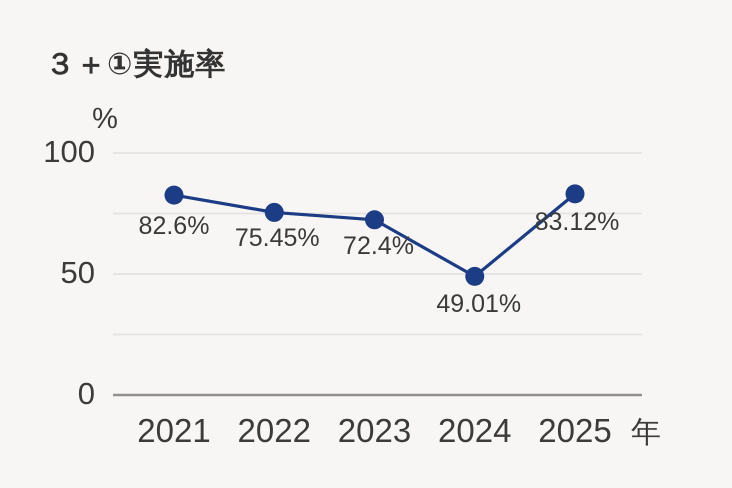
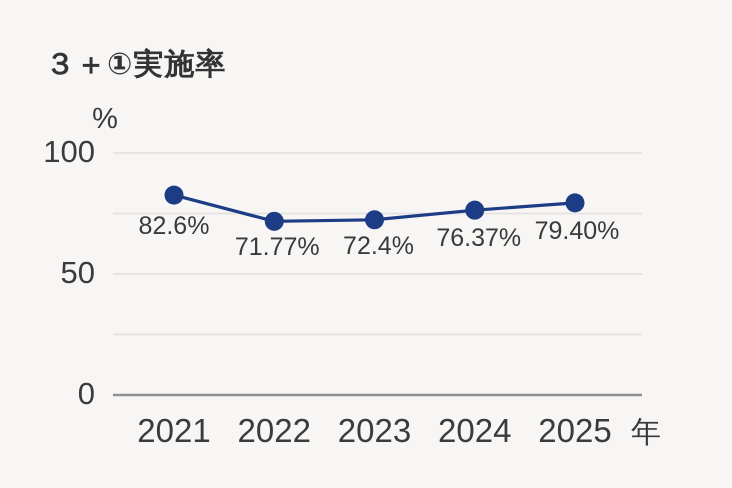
2022: 75.45% -> 71.77%
2024: 49.01% -> 76.37%
2025: 83.12% -> 79.40%
